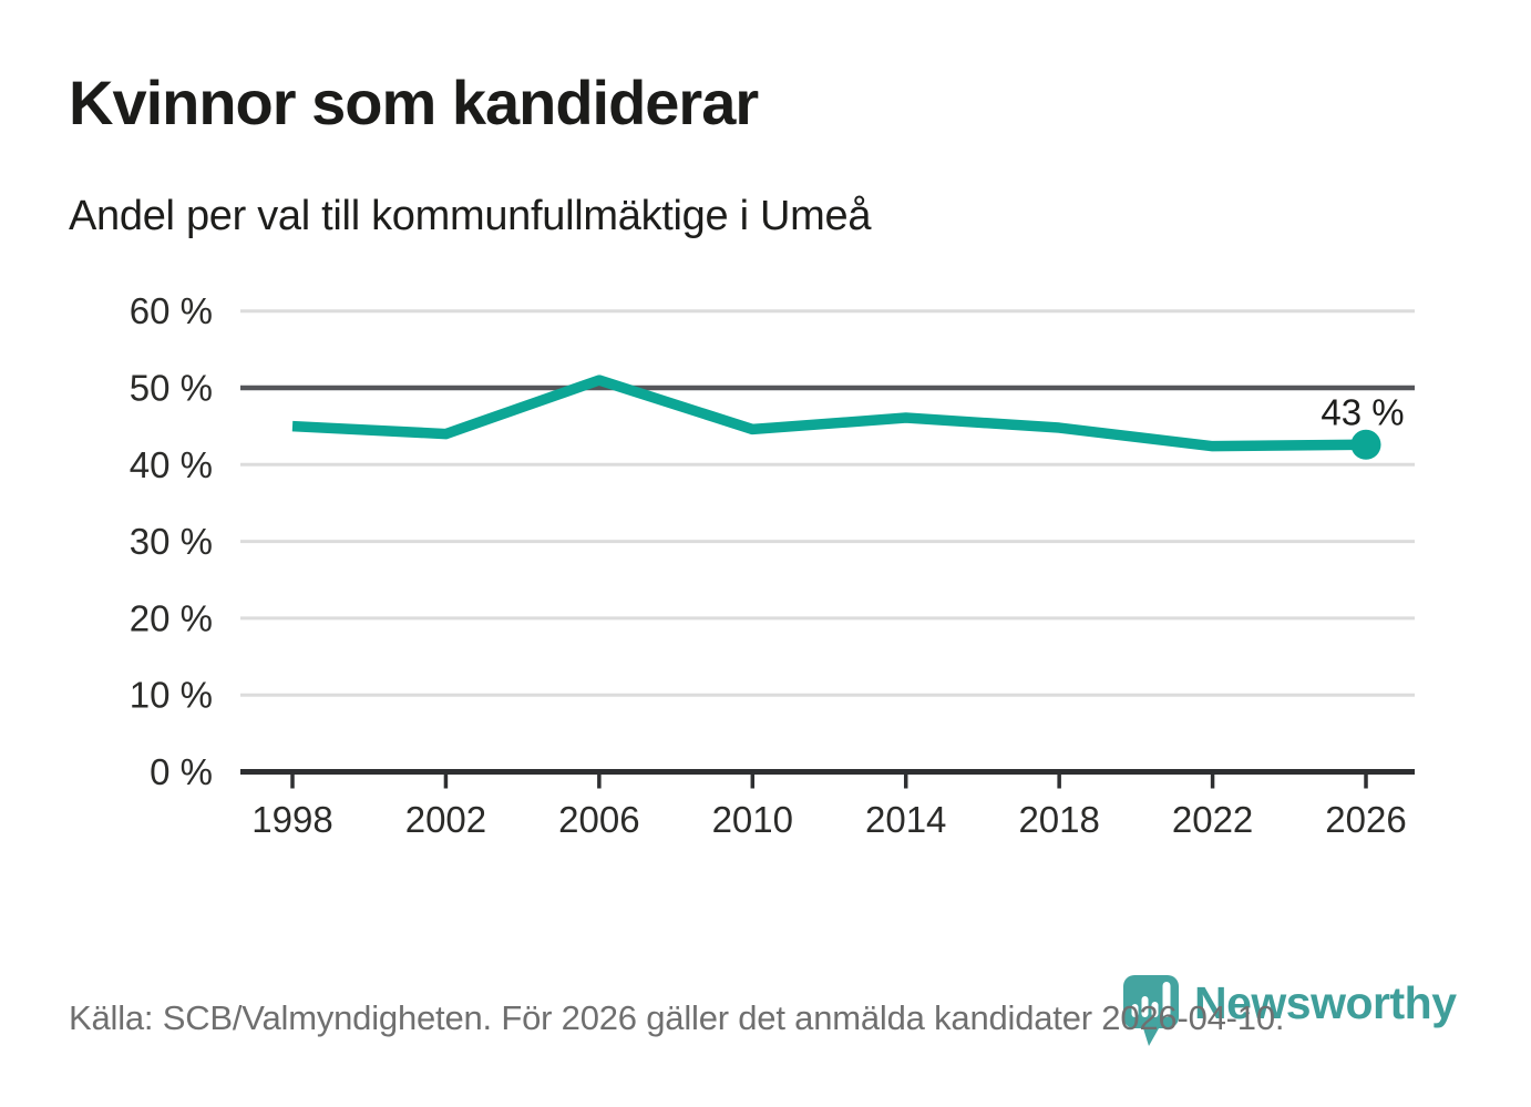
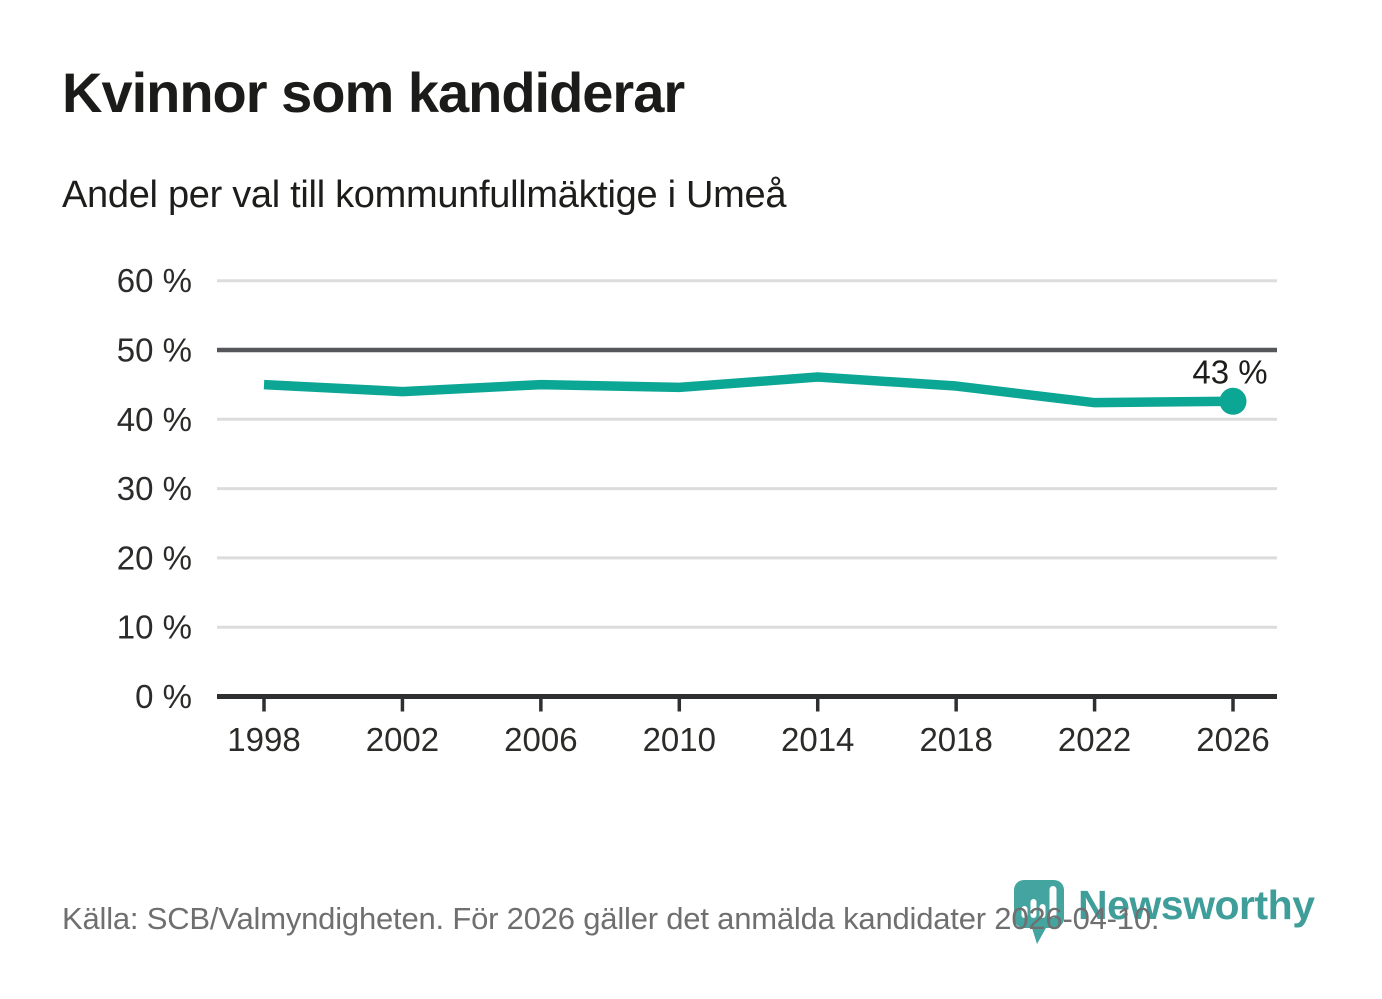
2006: 51% -> 45%
